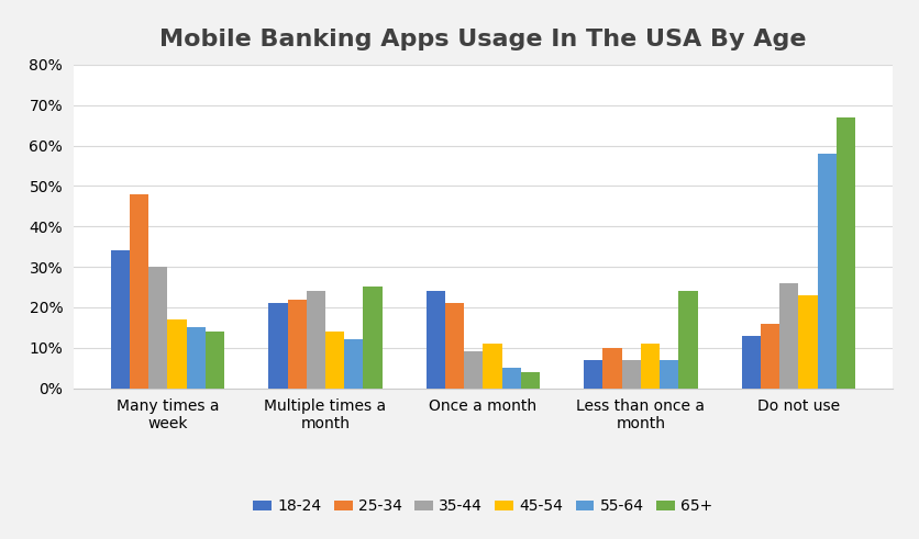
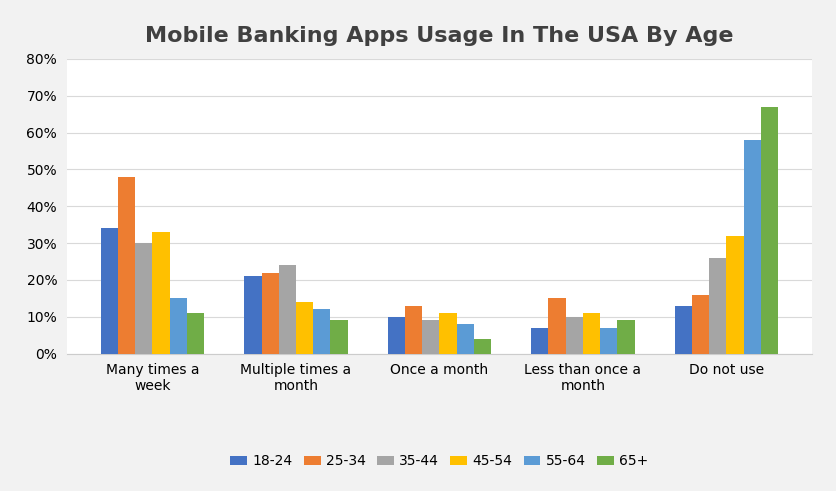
45-54/Many times a week: 17% -> 33%
65+/Many times a week: 14% -> 11%
65+/Multiple times a month: 25% -> 9%
18-24/Once a month: 24% -> 10%
25-34/Once a month: 21% -> 13%
55-64/Once a month: 5% -> 8%
25-34/Less than once a month: 10% -> 15%
35-44/Less than once a month: 7% -> 10%
65+/Less than once a month: 24% -> 9%
45-54/Do not use: 23% -> 32%
